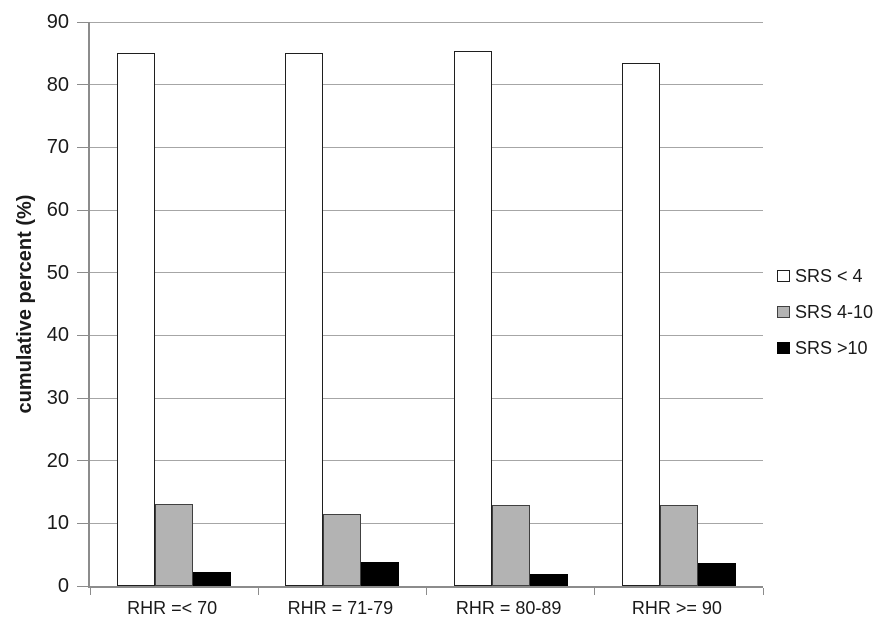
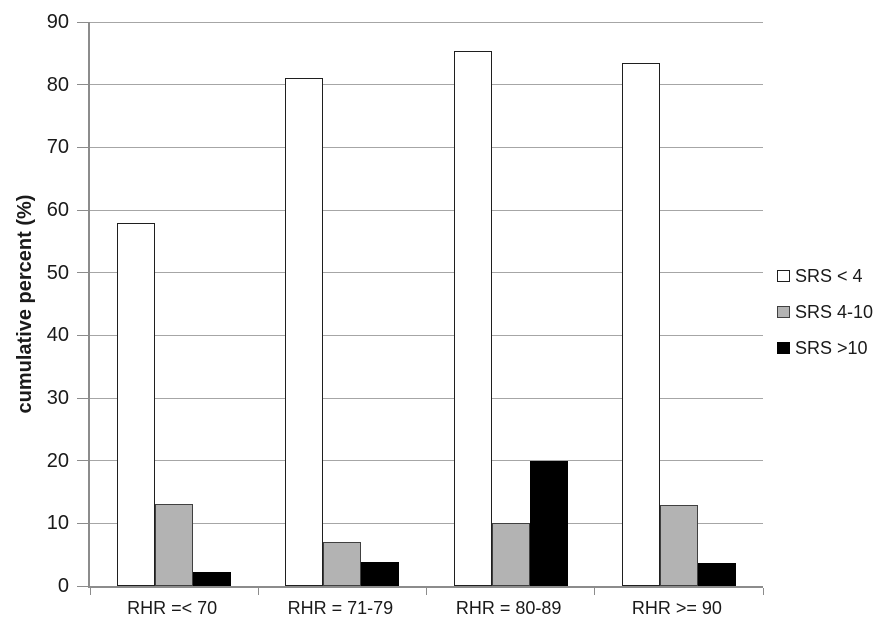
SRS < 4/RHR =< 70: 85 -> 58
SRS < 4/RHR = 71-79: 85 -> 81
SRS 4-10/RHR = 71-79: 12 -> 7
SRS 4-10/RHR = 80-89: 13 -> 10
SRS >10/RHR = 80-89: 2 -> 20
